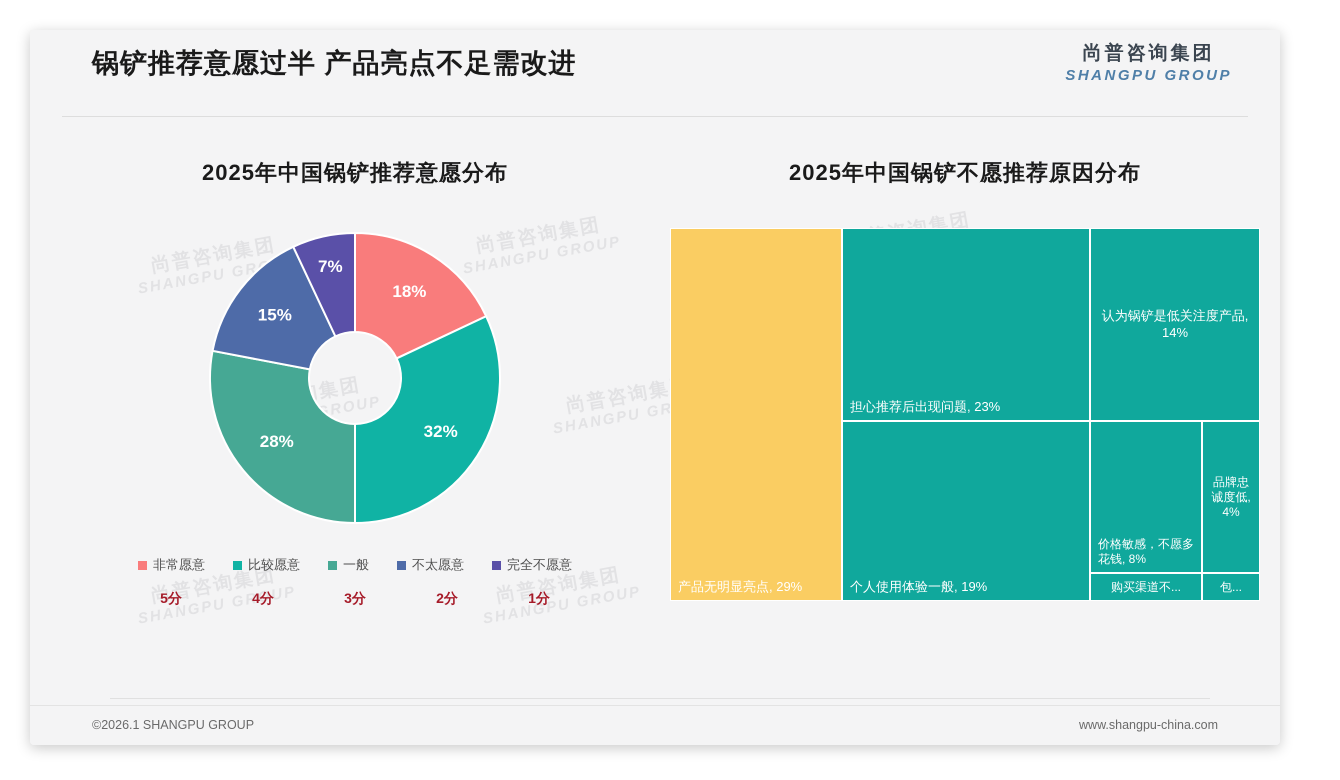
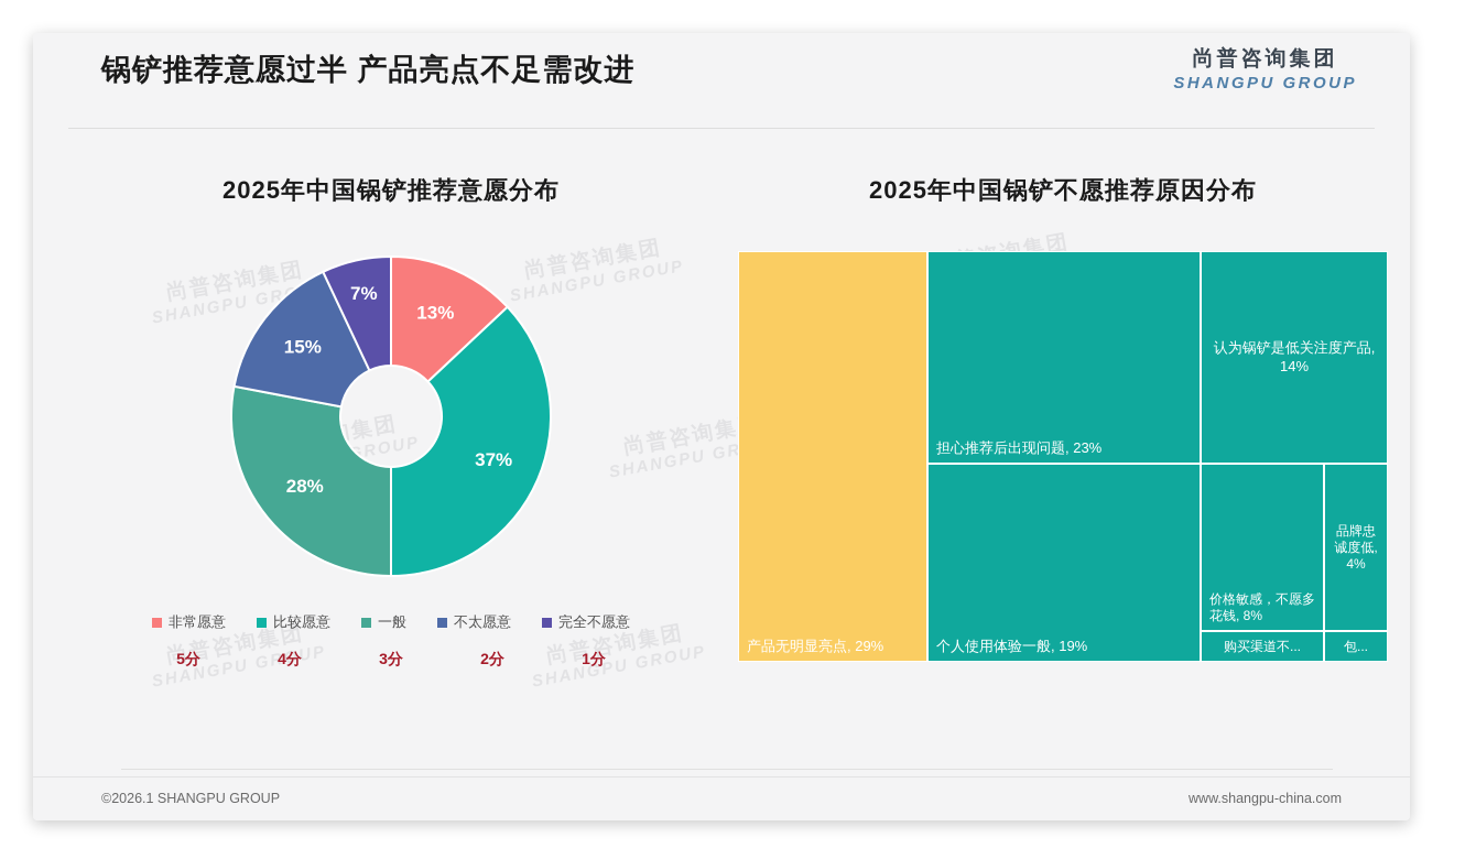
2025年中国锅铲推荐意愿分布/非常愿意: 18% -> 13%
2025年中国锅铲推荐意愿分布/比较愿意: 32% -> 37%
